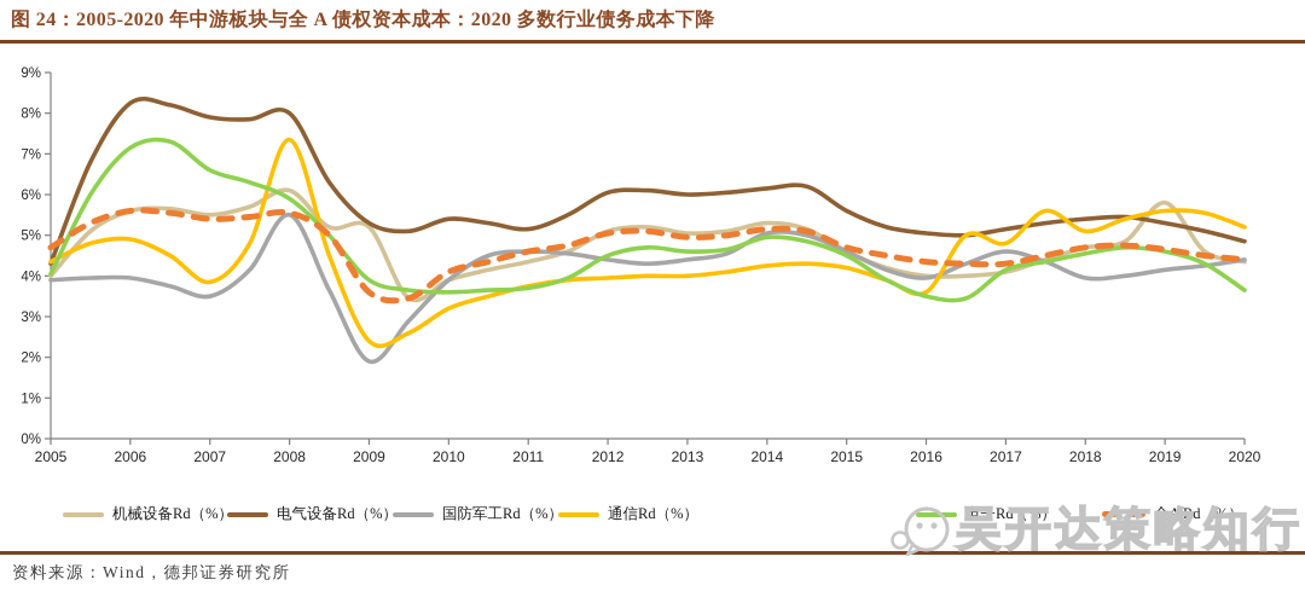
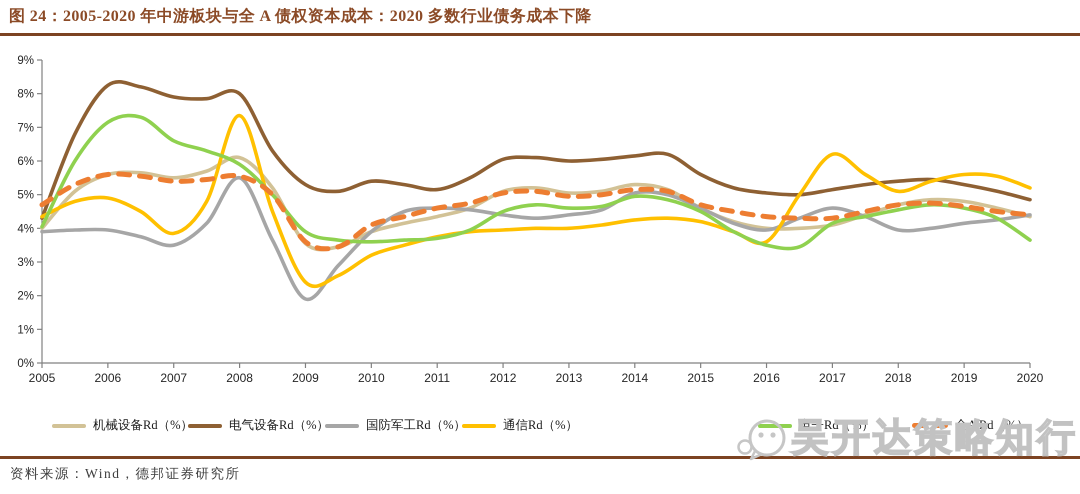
机械设备Rd（%）/2009: 5.2% -> 3.5%
通信Rd（%）/2017: 4.8% -> 6.2%
机械设备Rd（%）/2019: 5.8% -> 4.8%
